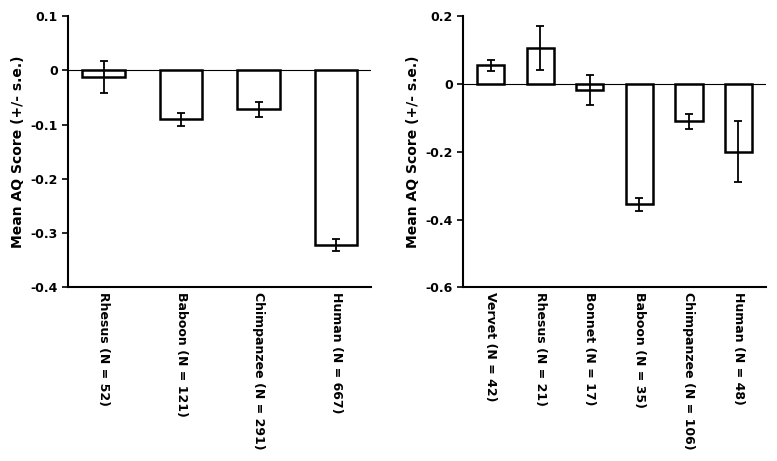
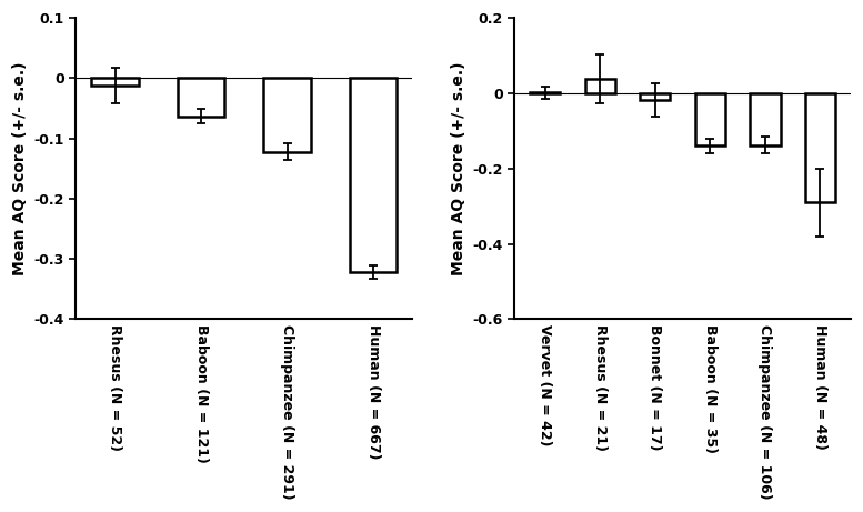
Baboon (N = 121): -0.090 -> -0.063
Chimpanzee (N = 291): -0.072 -> -0.122
Vervet (N = 42): 0.055 -> 0.002
Rhesus (N = 21): 0.105 -> 0.038
Baboon (N = 35): -0.355 -> -0.140
Chimpanzee (N = 106): -0.110 -> -0.138
Human (N = 48): -0.200 -> -0.290
